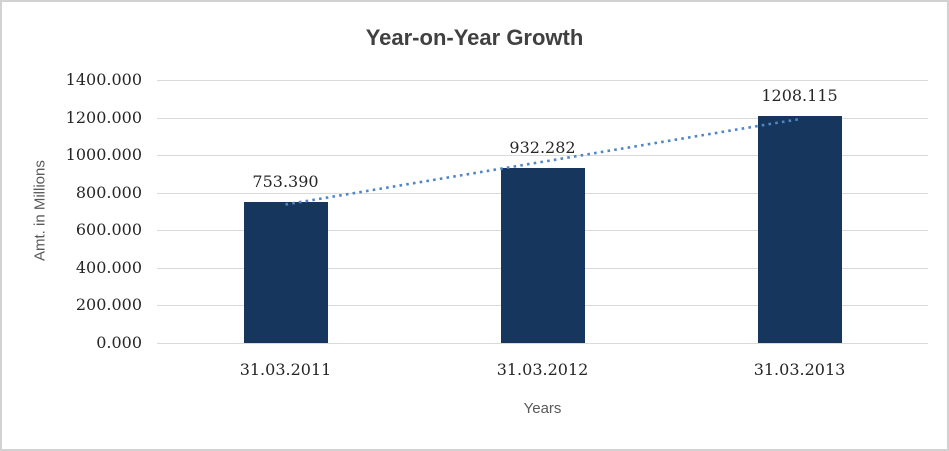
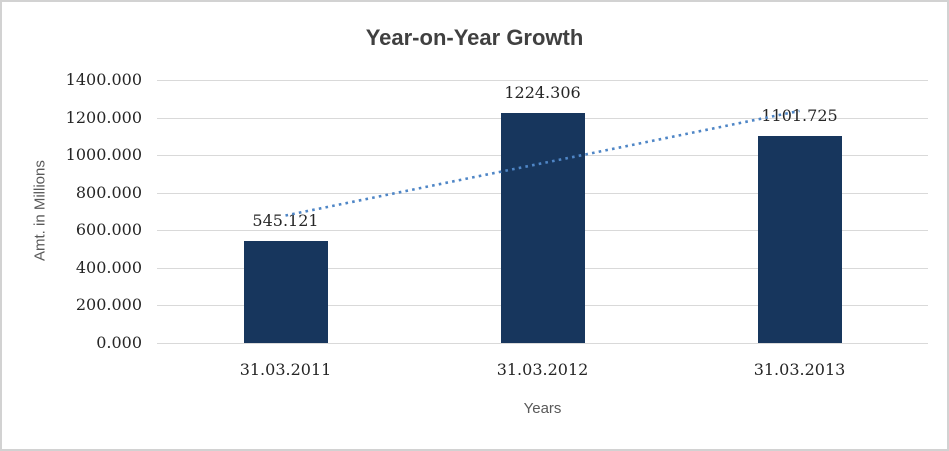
31.03.2011: 753.390 -> 545.121
31.03.2012: 932.282 -> 1224.306
31.03.2013: 1208.115 -> 1101.725
